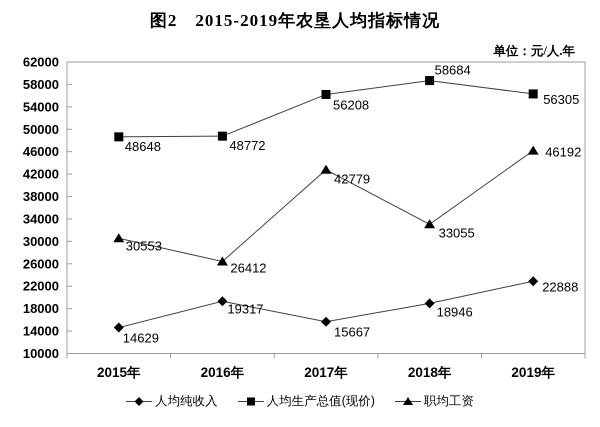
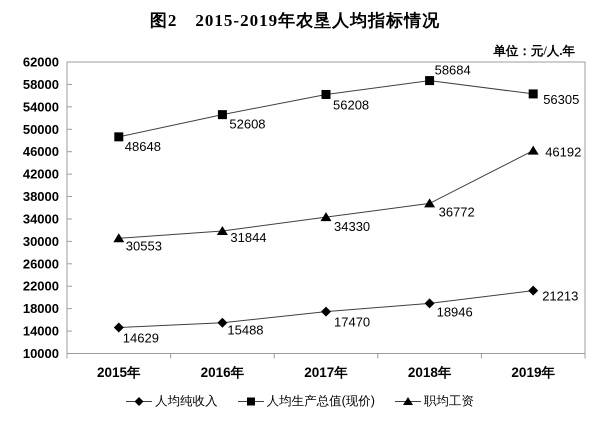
人均纯收入/2016年: 19317 -> 15488
人均生产总值(现价)/2016年: 48772 -> 52608
职均工资/2016年: 26412 -> 31844
人均纯收入/2017年: 15667 -> 17470
职均工资/2017年: 42779 -> 34330
职均工资/2018年: 33055 -> 36772
人均纯收入/2019年: 22888 -> 21213
